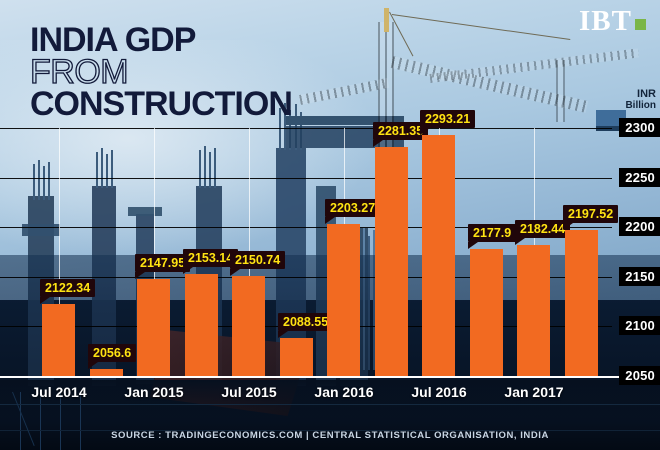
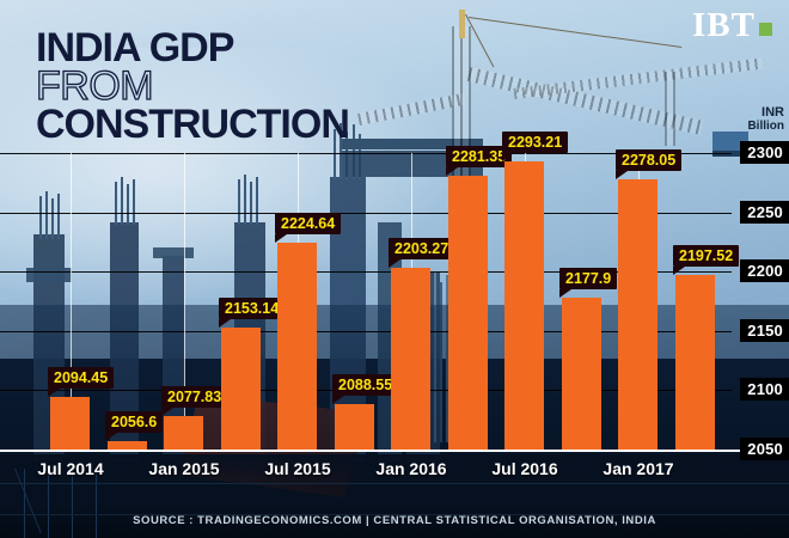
Jul 2014: 2122.34 -> 2094.45
Jan 2015: 2147.95 -> 2077.83
Jul 2015: 2150.74 -> 2224.64
Jan 2017: 2182.44 -> 2278.05
